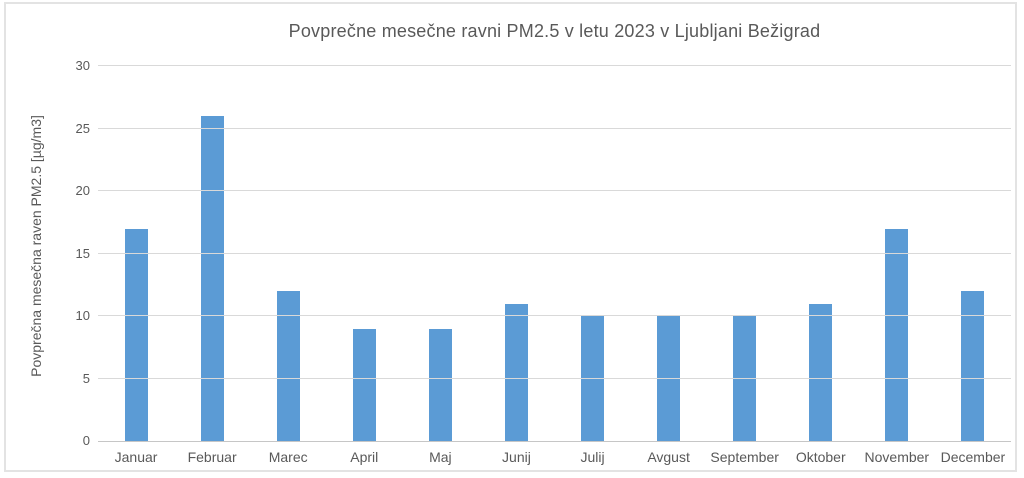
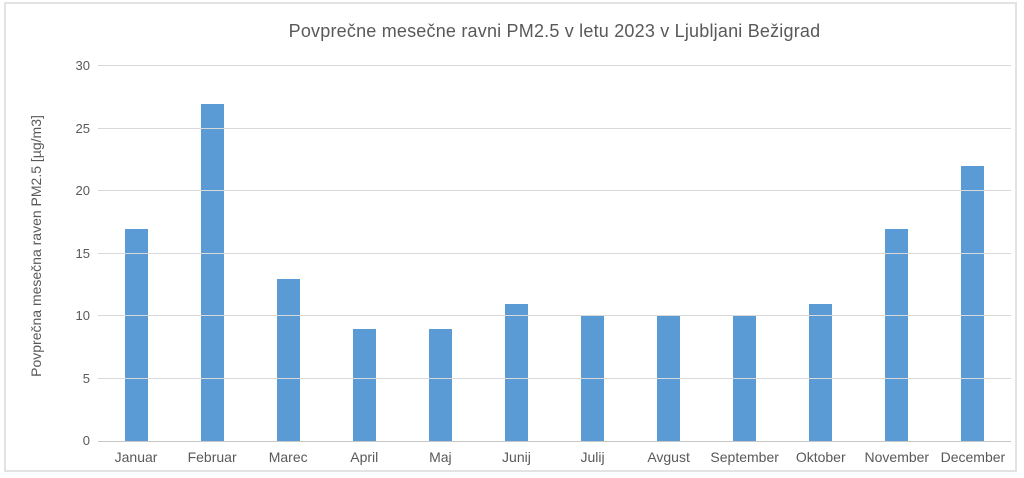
Februar: 26 -> 27
Marec: 12 -> 13
December: 12 -> 22
